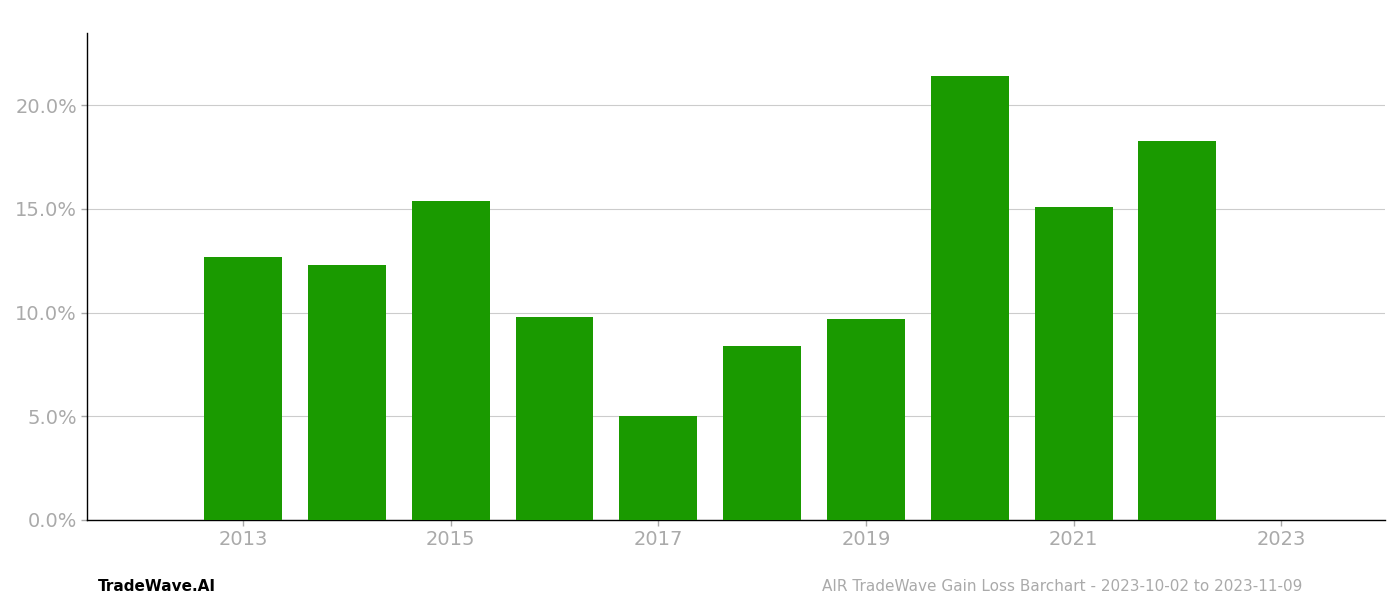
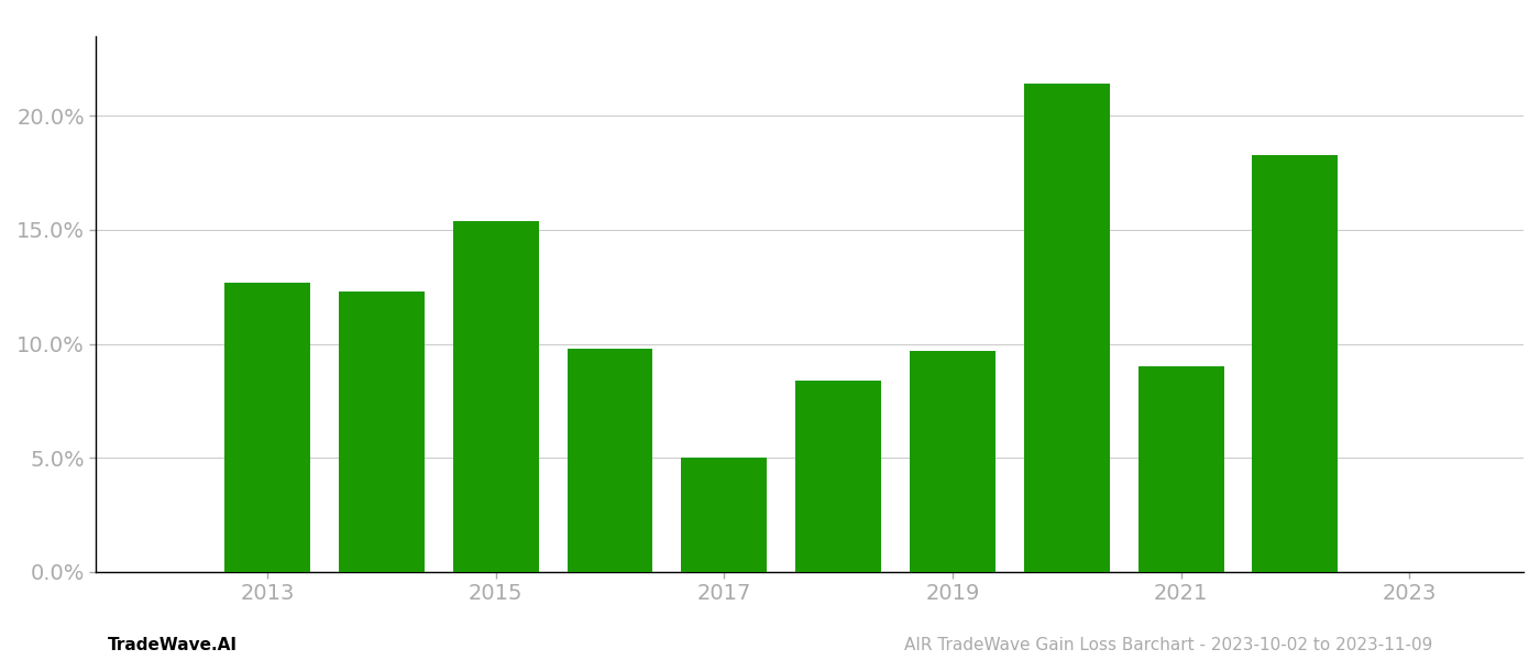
2021: 15.1% -> 9.0%
